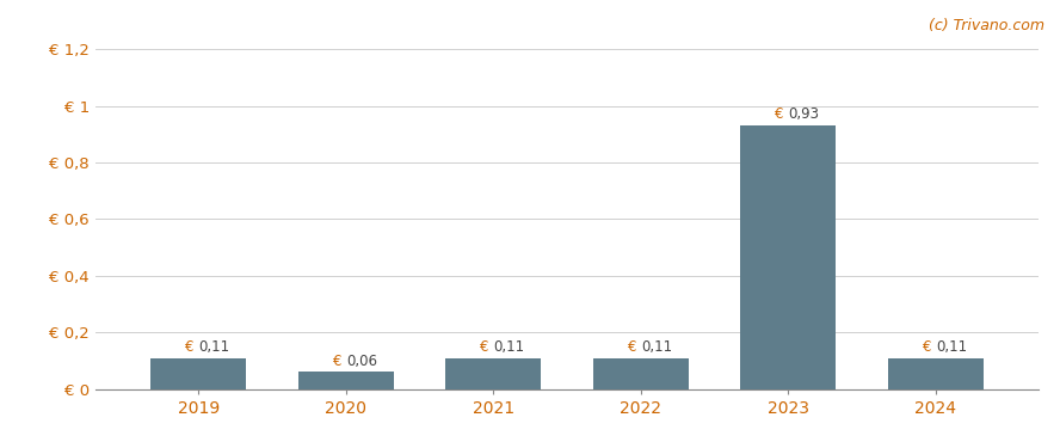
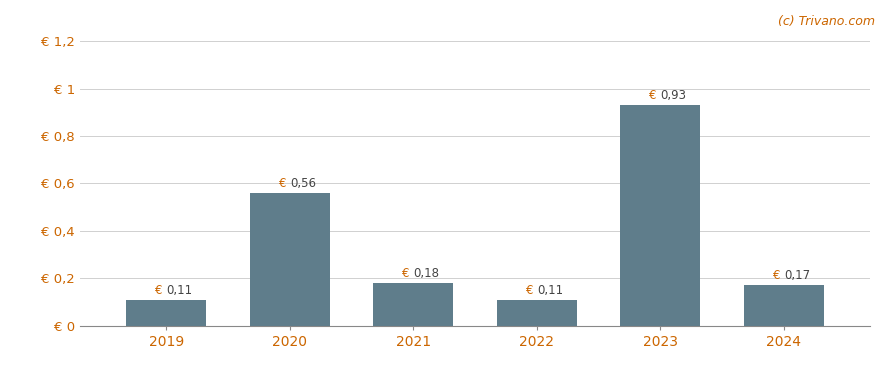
2020: 0,06 -> 0,56
2021: 0,11 -> 0,18
2024: 0,11 -> 0,17
